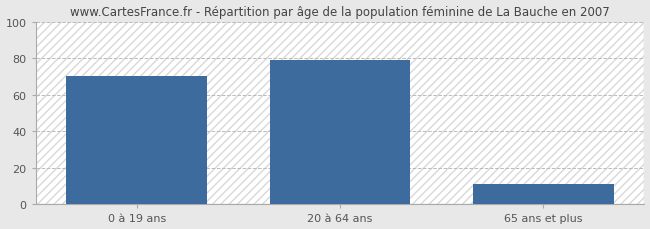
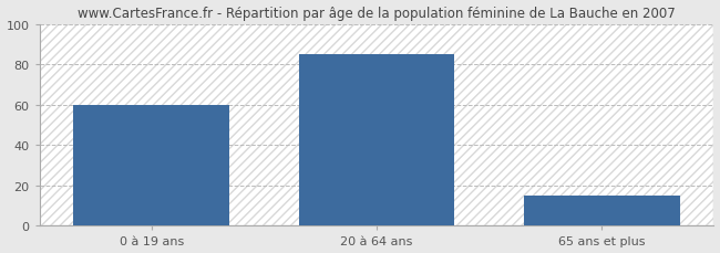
0 à 19 ans: 70 -> 60
20 à 64 ans: 79 -> 85
65 ans et plus: 11 -> 15
